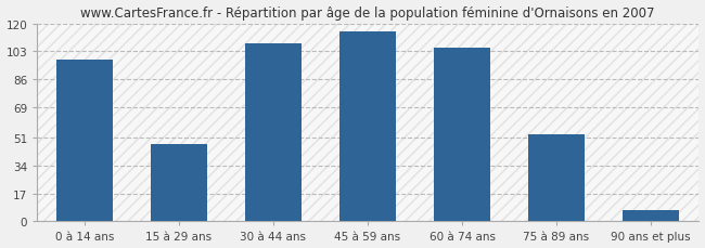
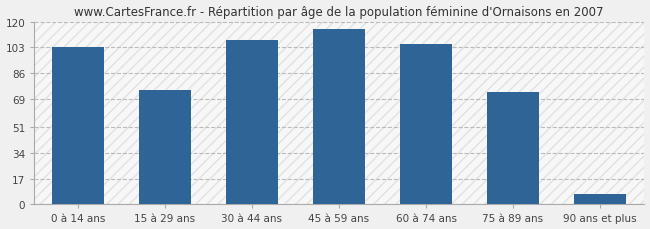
0 à 14 ans: 98 -> 103
15 à 29 ans: 47 -> 75
75 à 89 ans: 53 -> 74
